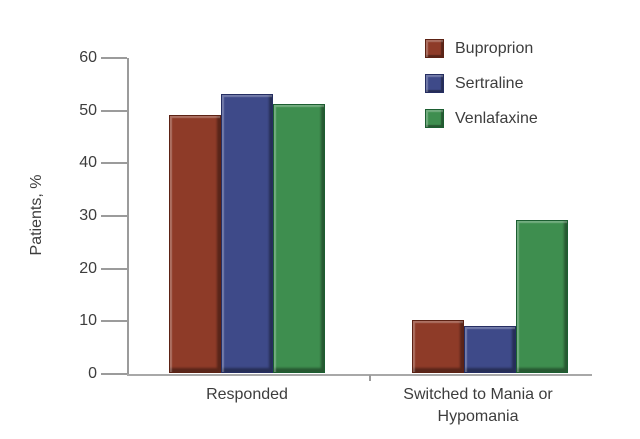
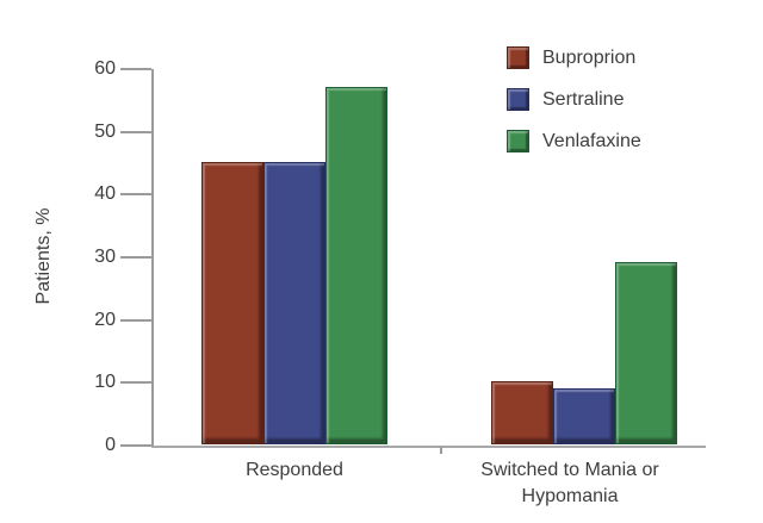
Buproprion/Responded: 49 -> 45
Sertraline/Responded: 53 -> 45
Venlafaxine/Responded: 51 -> 57
